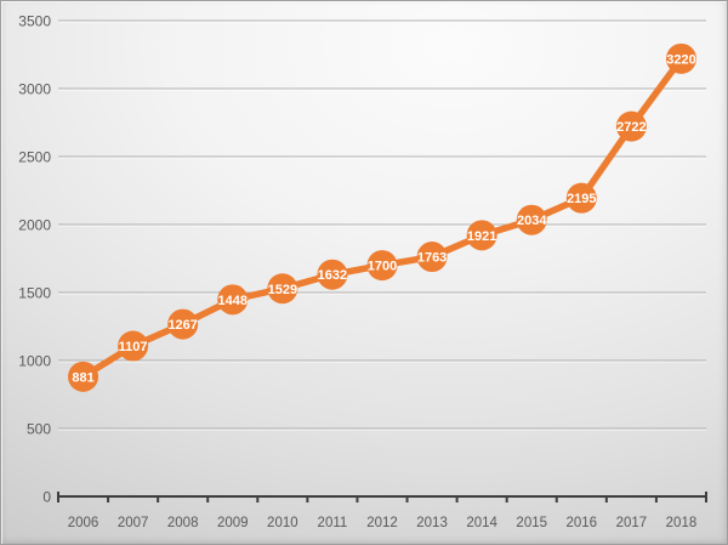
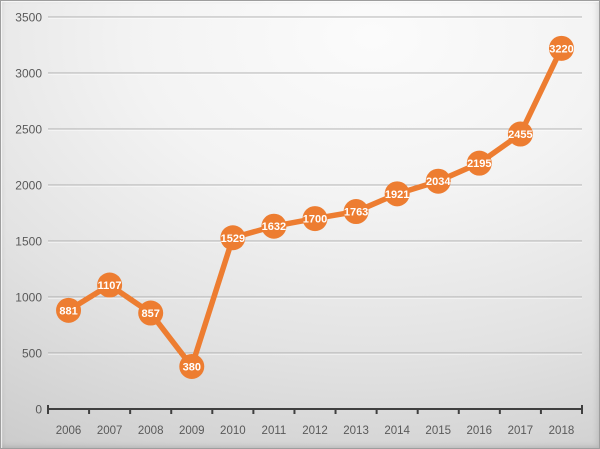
2008: 1267 -> 857
2009: 1448 -> 380
2017: 2722 -> 2455
